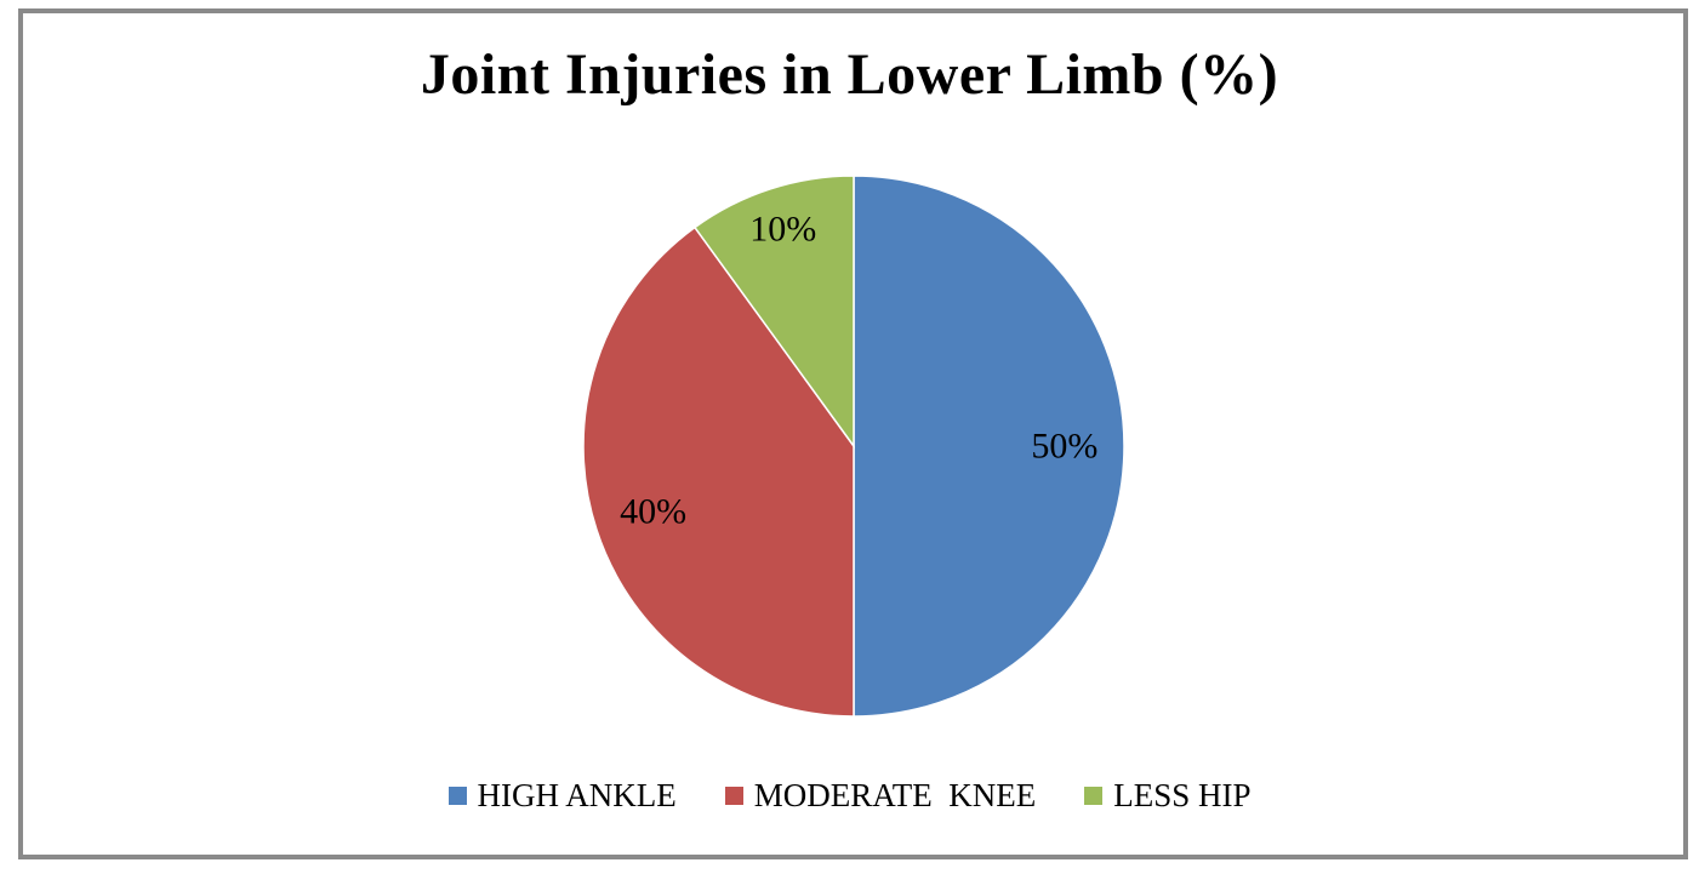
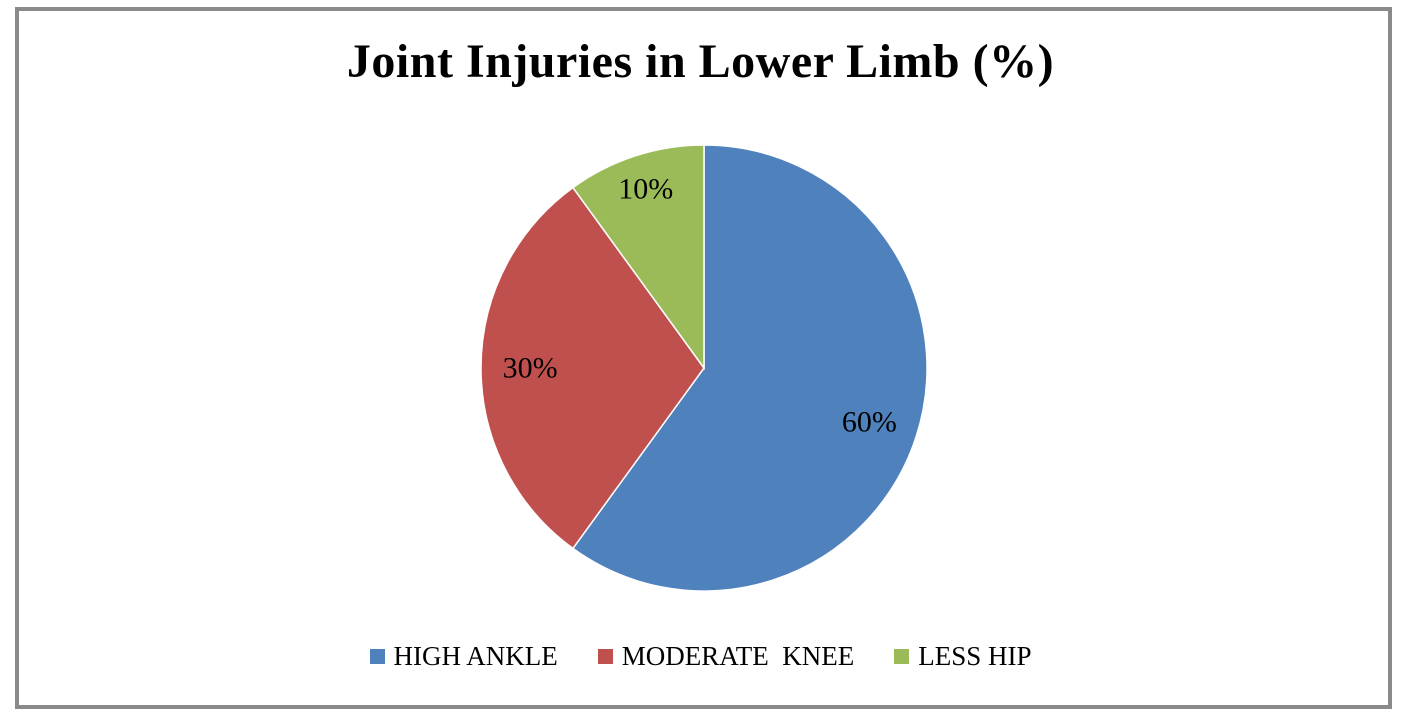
HIGH ANKLE: 50% -> 60%
MODERATE KNEE: 40% -> 30%
